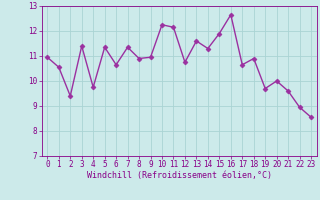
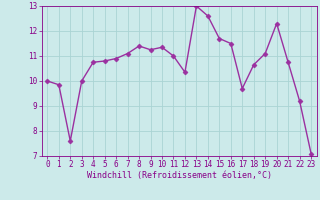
0: 10.95 -> 10.00
1: 10.55 -> 9.85
2: 9.40 -> 7.60
3: 11.40 -> 10.00
4: 9.75 -> 10.75
5: 11.35 -> 10.80
6: 10.65 -> 10.90
7: 11.35 -> 11.10
8: 10.90 -> 11.40
9: 10.95 -> 11.25
10: 12.25 -> 11.35
11: 12.15 -> 11.00
12: 10.75 -> 10.35
13: 11.60 -> 13.00
14: 11.30 -> 12.60
15: 11.90 -> 11.70
16: 12.65 -> 11.50
17: 10.65 -> 9.70
18: 10.90 -> 10.65
19: 9.70 -> 11.10
20: 10.00 -> 12.30
21: 9.60 -> 10.75
22: 8.95 -> 9.20
23: 8.55 -> 7.10
